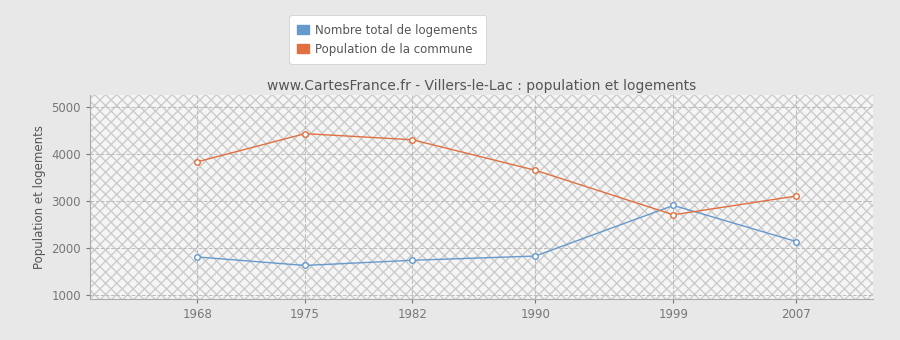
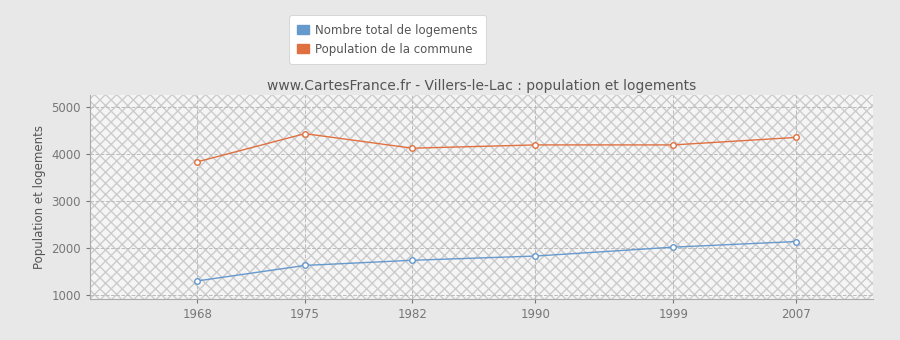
Nombre total de logements/1968: 1800 -> 1290
Population de la commune/1982: 4300 -> 4120
Population de la commune/1990: 3650 -> 4190
Nombre total de logements/1999: 2900 -> 2010
Population de la commune/1999: 2700 -> 4190
Population de la commune/2007: 3100 -> 4350
